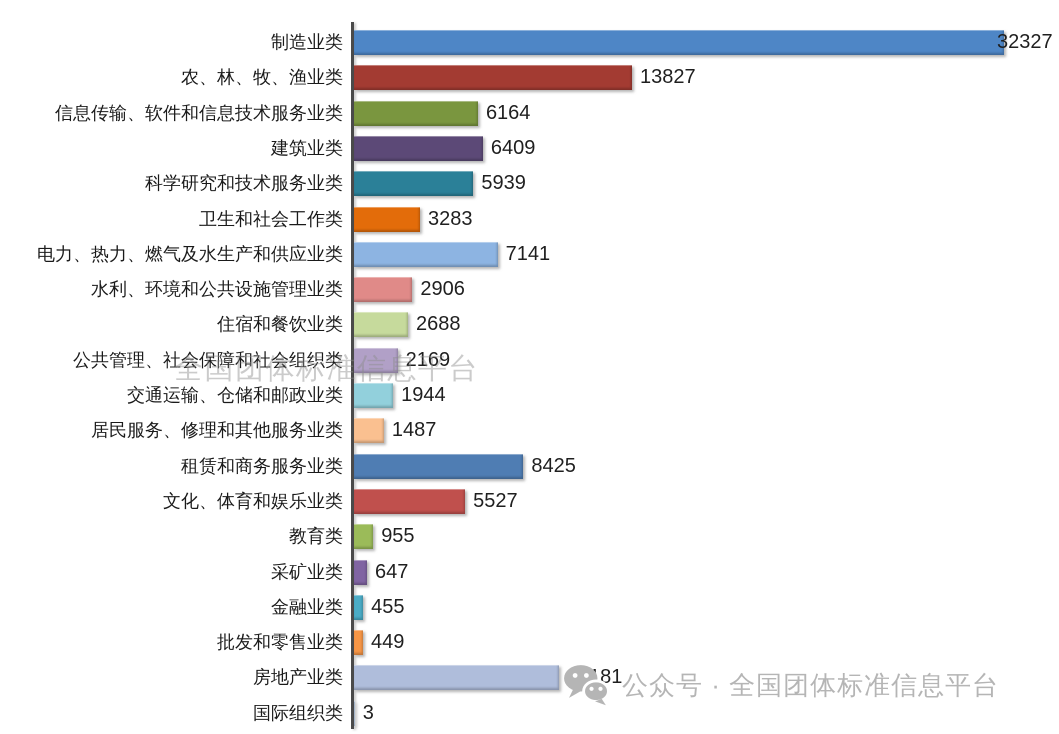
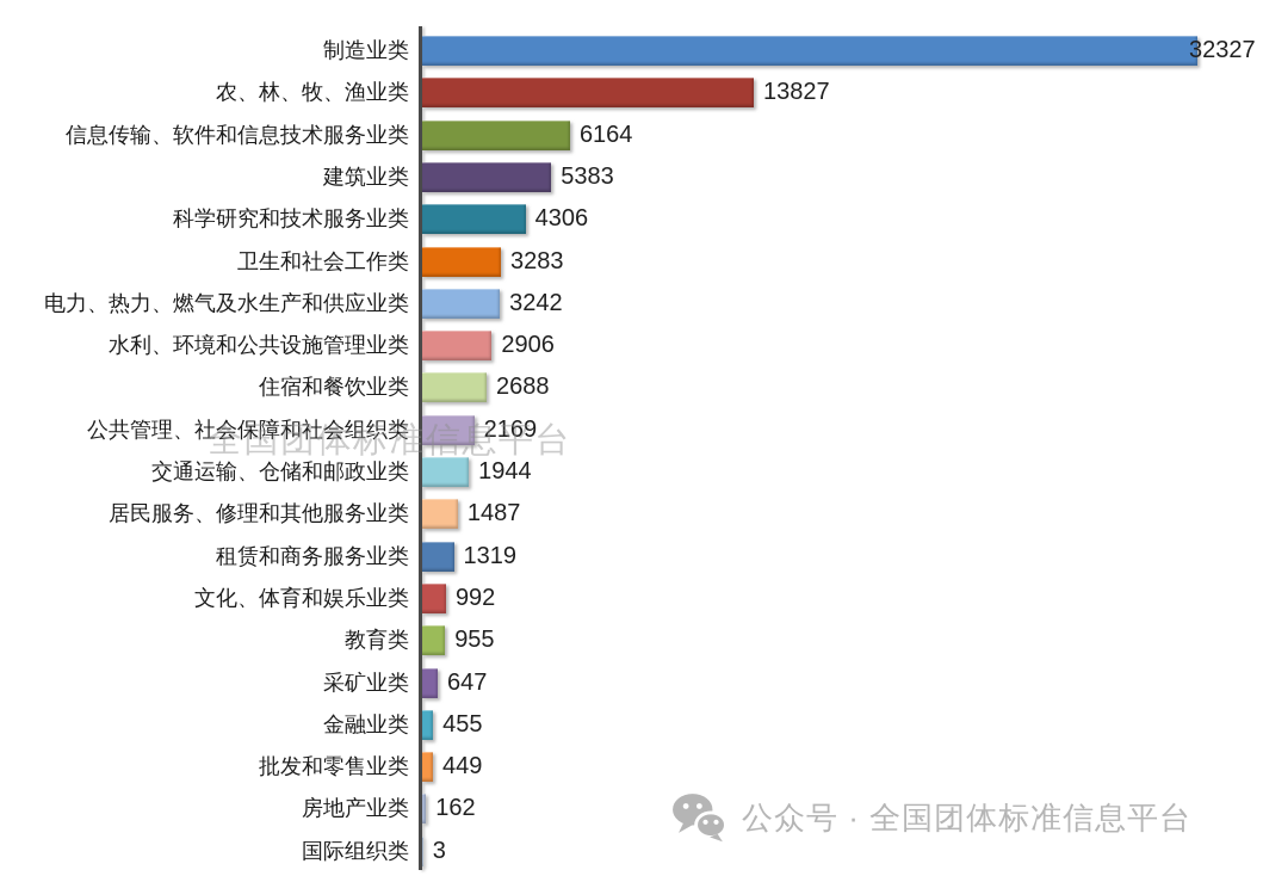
建筑业类: 6409 -> 5383
科学研究和技术服务业类: 5939 -> 4306
电力、热力、燃气及水生产和供应业类: 7141 -> 3242
租赁和商务服务业类: 8425 -> 1319
文化、体育和娱乐业类: 5527 -> 992
房地产业类: 10181 -> 162
